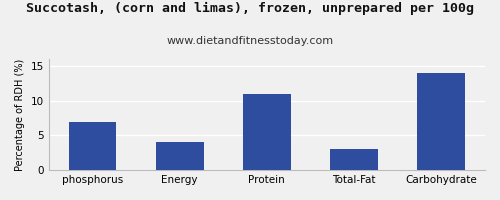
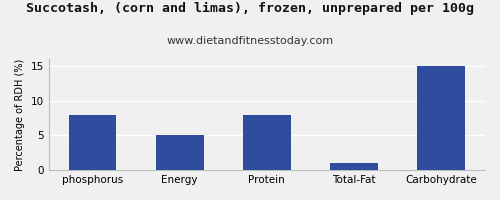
phosphorus: 7 -> 8
Energy: 4 -> 5
Protein: 11 -> 8
Total-Fat: 3 -> 1
Carbohydrate: 14 -> 15
